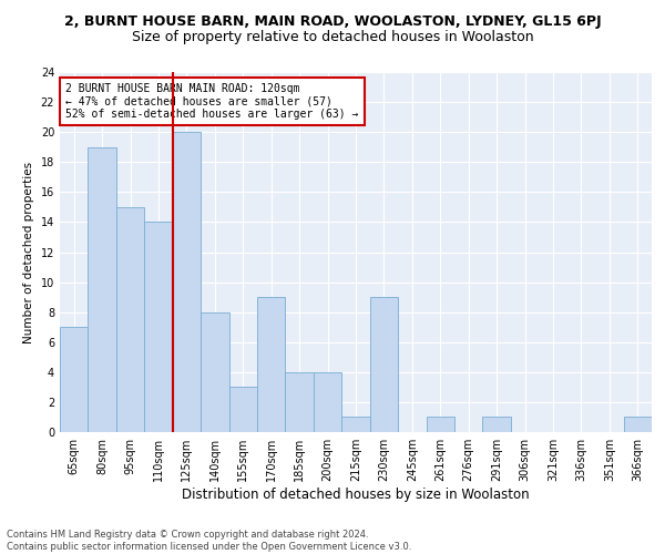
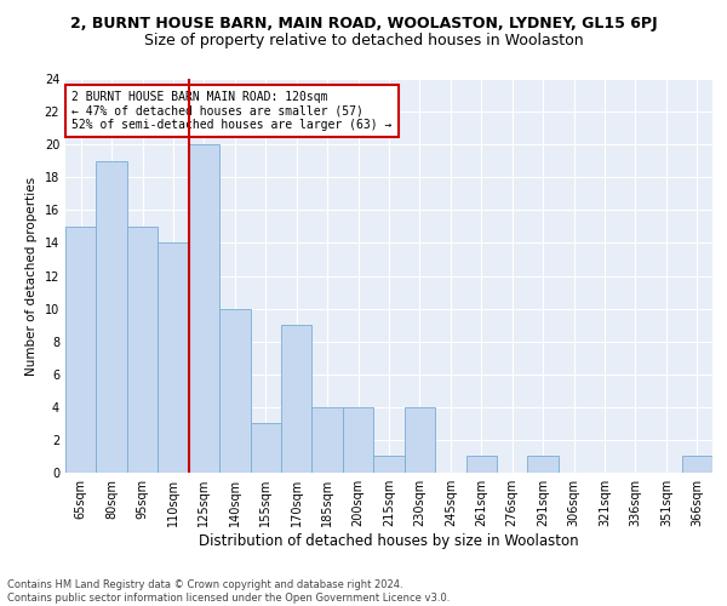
65sqm: 7 -> 15
140sqm: 8 -> 10
230sqm: 9 -> 4
